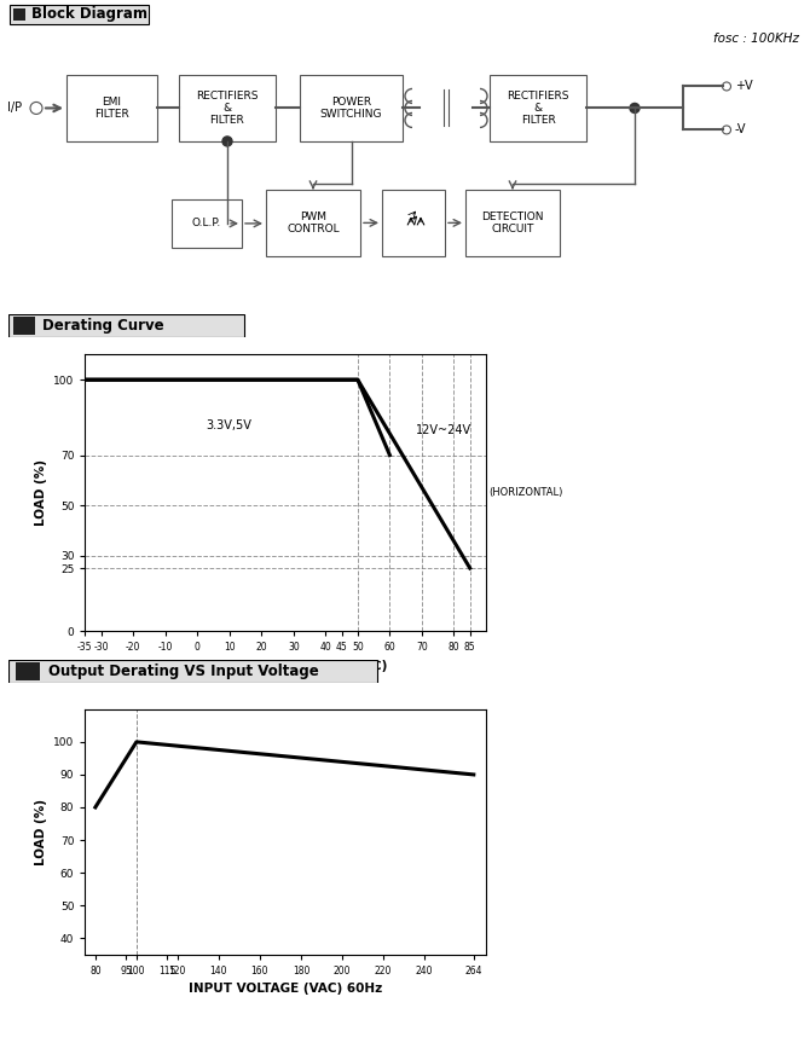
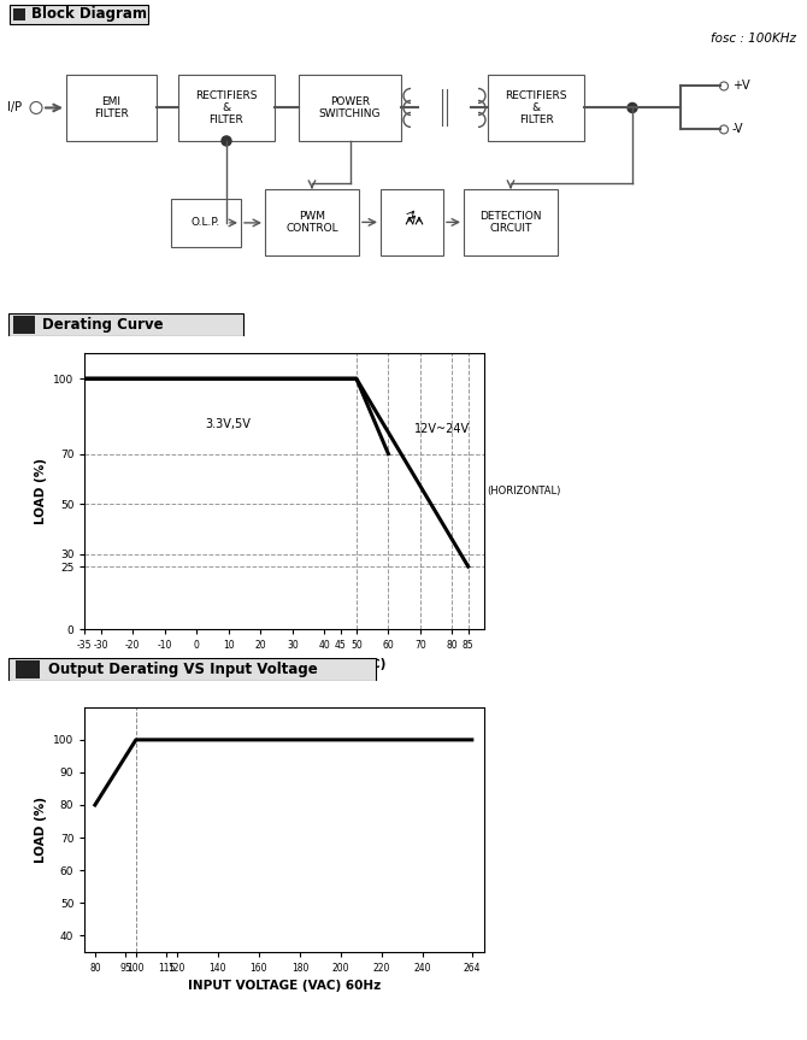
264: 90 -> 100
